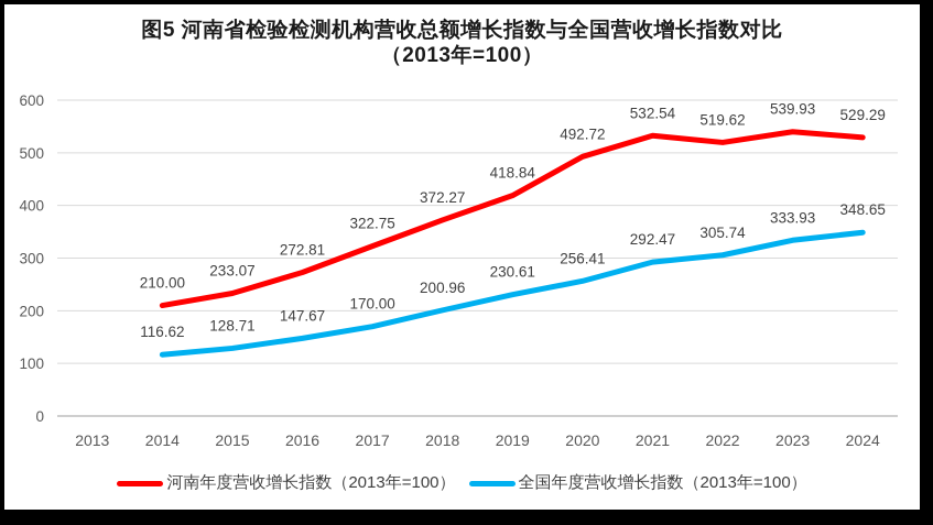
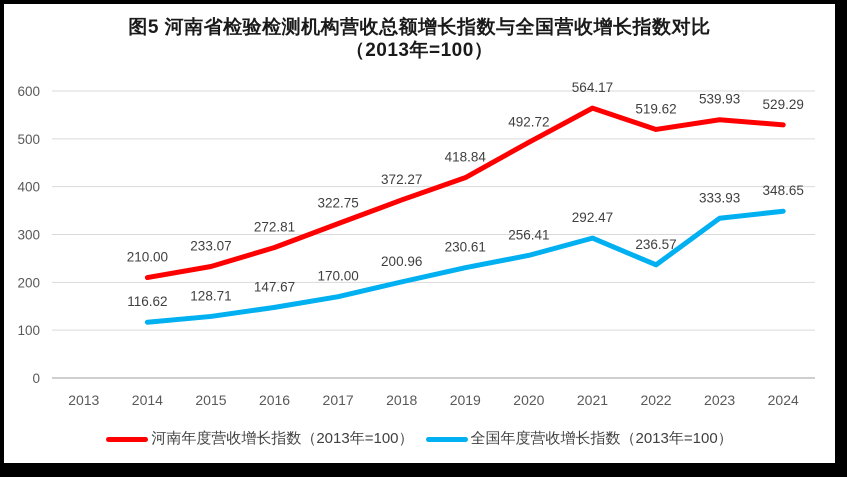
河南年度营收增长指数（2013年=100）/2021: 532.54 -> 564.17
全国年度营收增长指数（2013年=100）/2022: 305.74 -> 236.57
